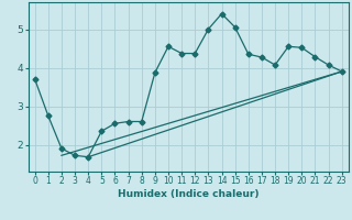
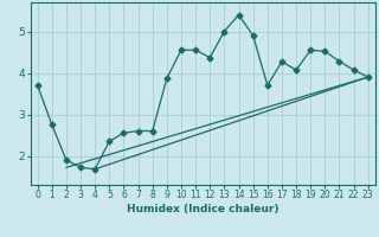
11: 4.37 -> 4.55
15: 5.05 -> 4.90
16: 4.35 -> 3.70
